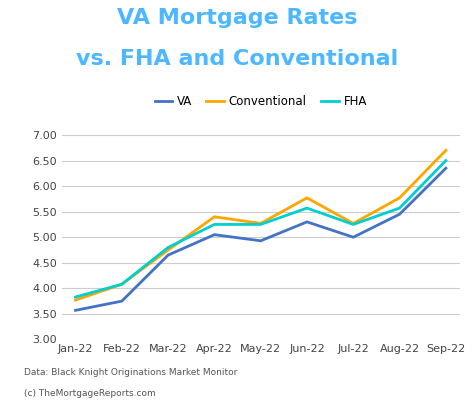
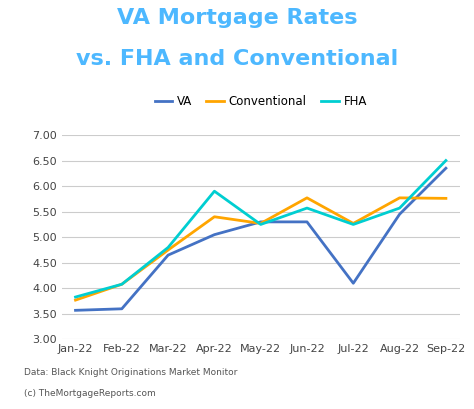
VA/Feb-22: 3.75 -> 3.60
FHA/Apr-22: 5.25 -> 5.90
VA/May-22: 4.93 -> 5.30
VA/Jul-22: 5.00 -> 4.10
Conventional/Sep-22: 6.70 -> 5.76
